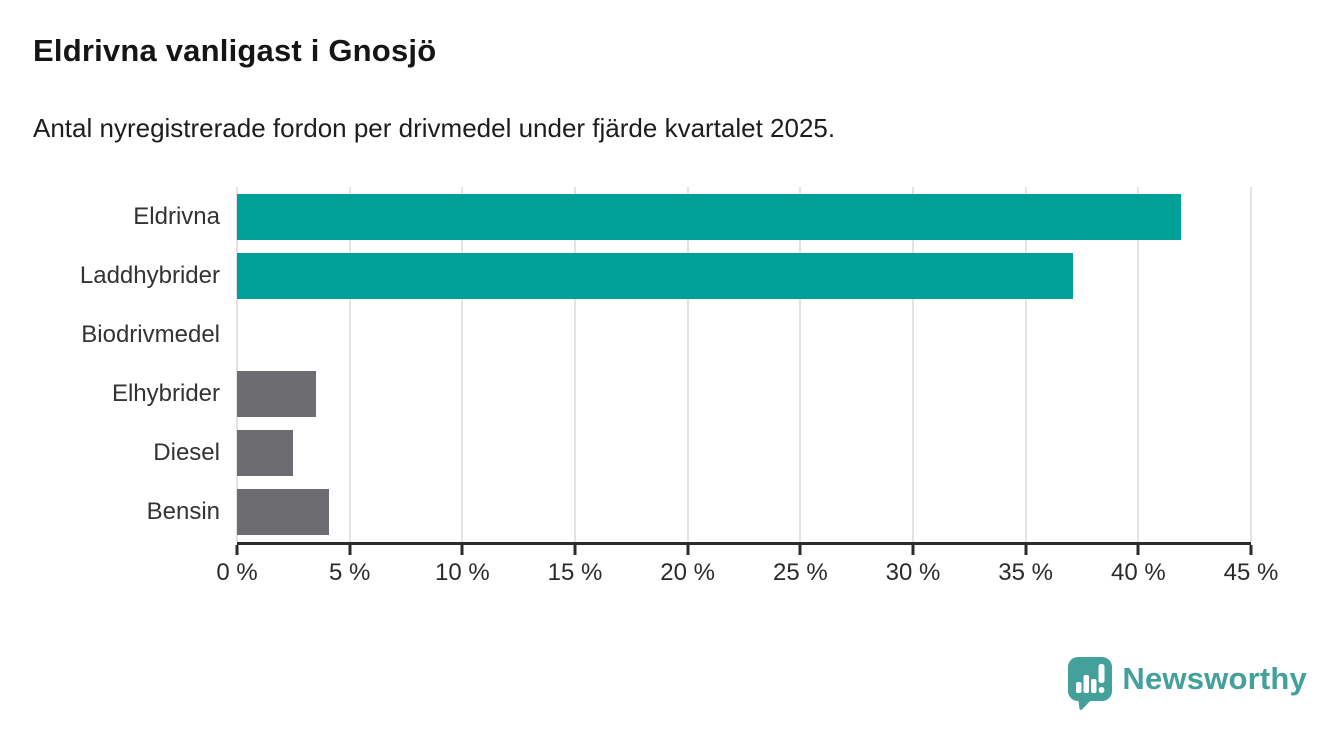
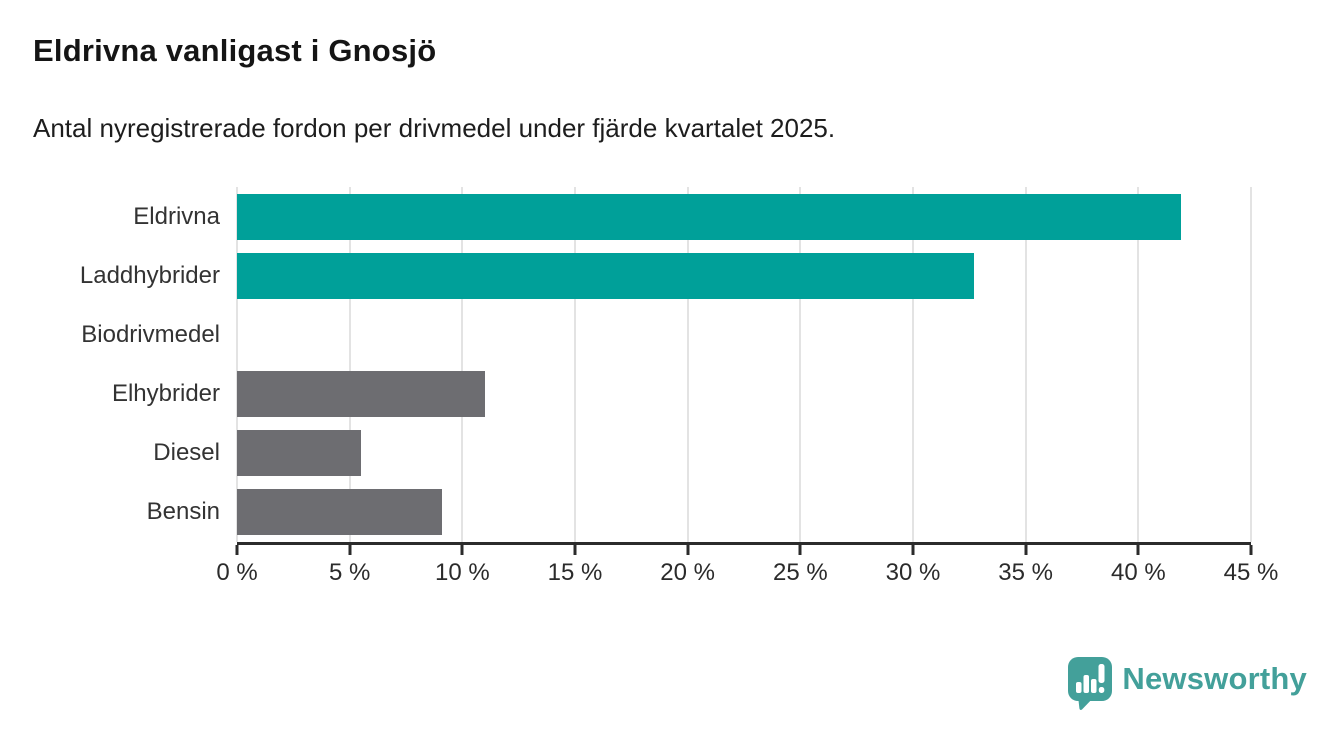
Laddhybrider: 37.1% -> 32.7%
Elhybrider: 3.5% -> 11.0%
Diesel: 2.5% -> 5.5%
Bensin: 4.1% -> 9.1%
